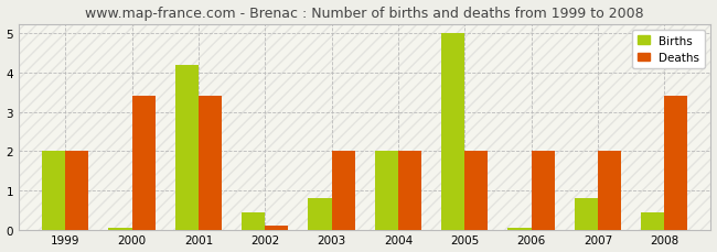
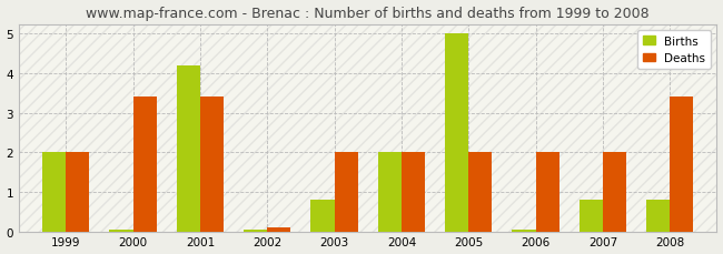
Births/2002: 0.45 -> 0.05
Births/2008: 0.45 -> 0.80
